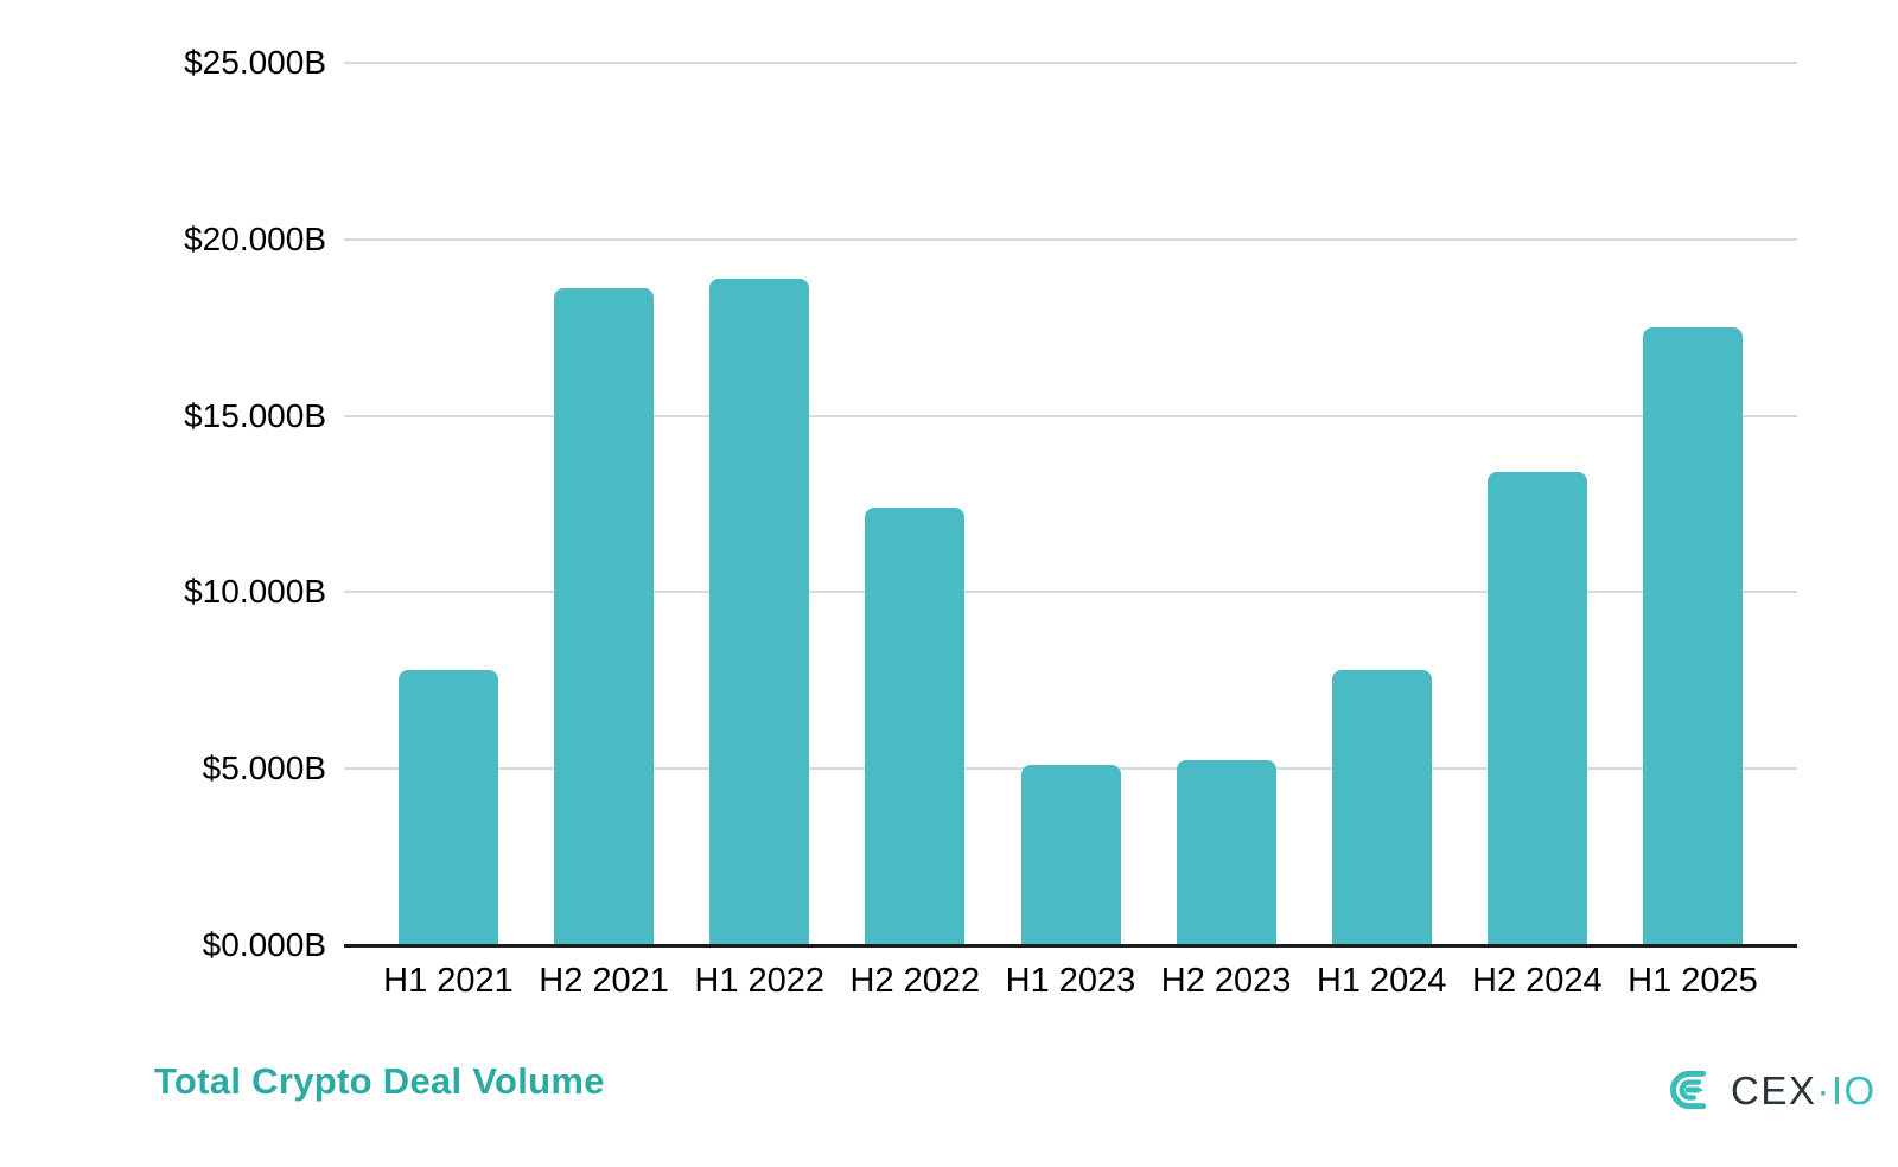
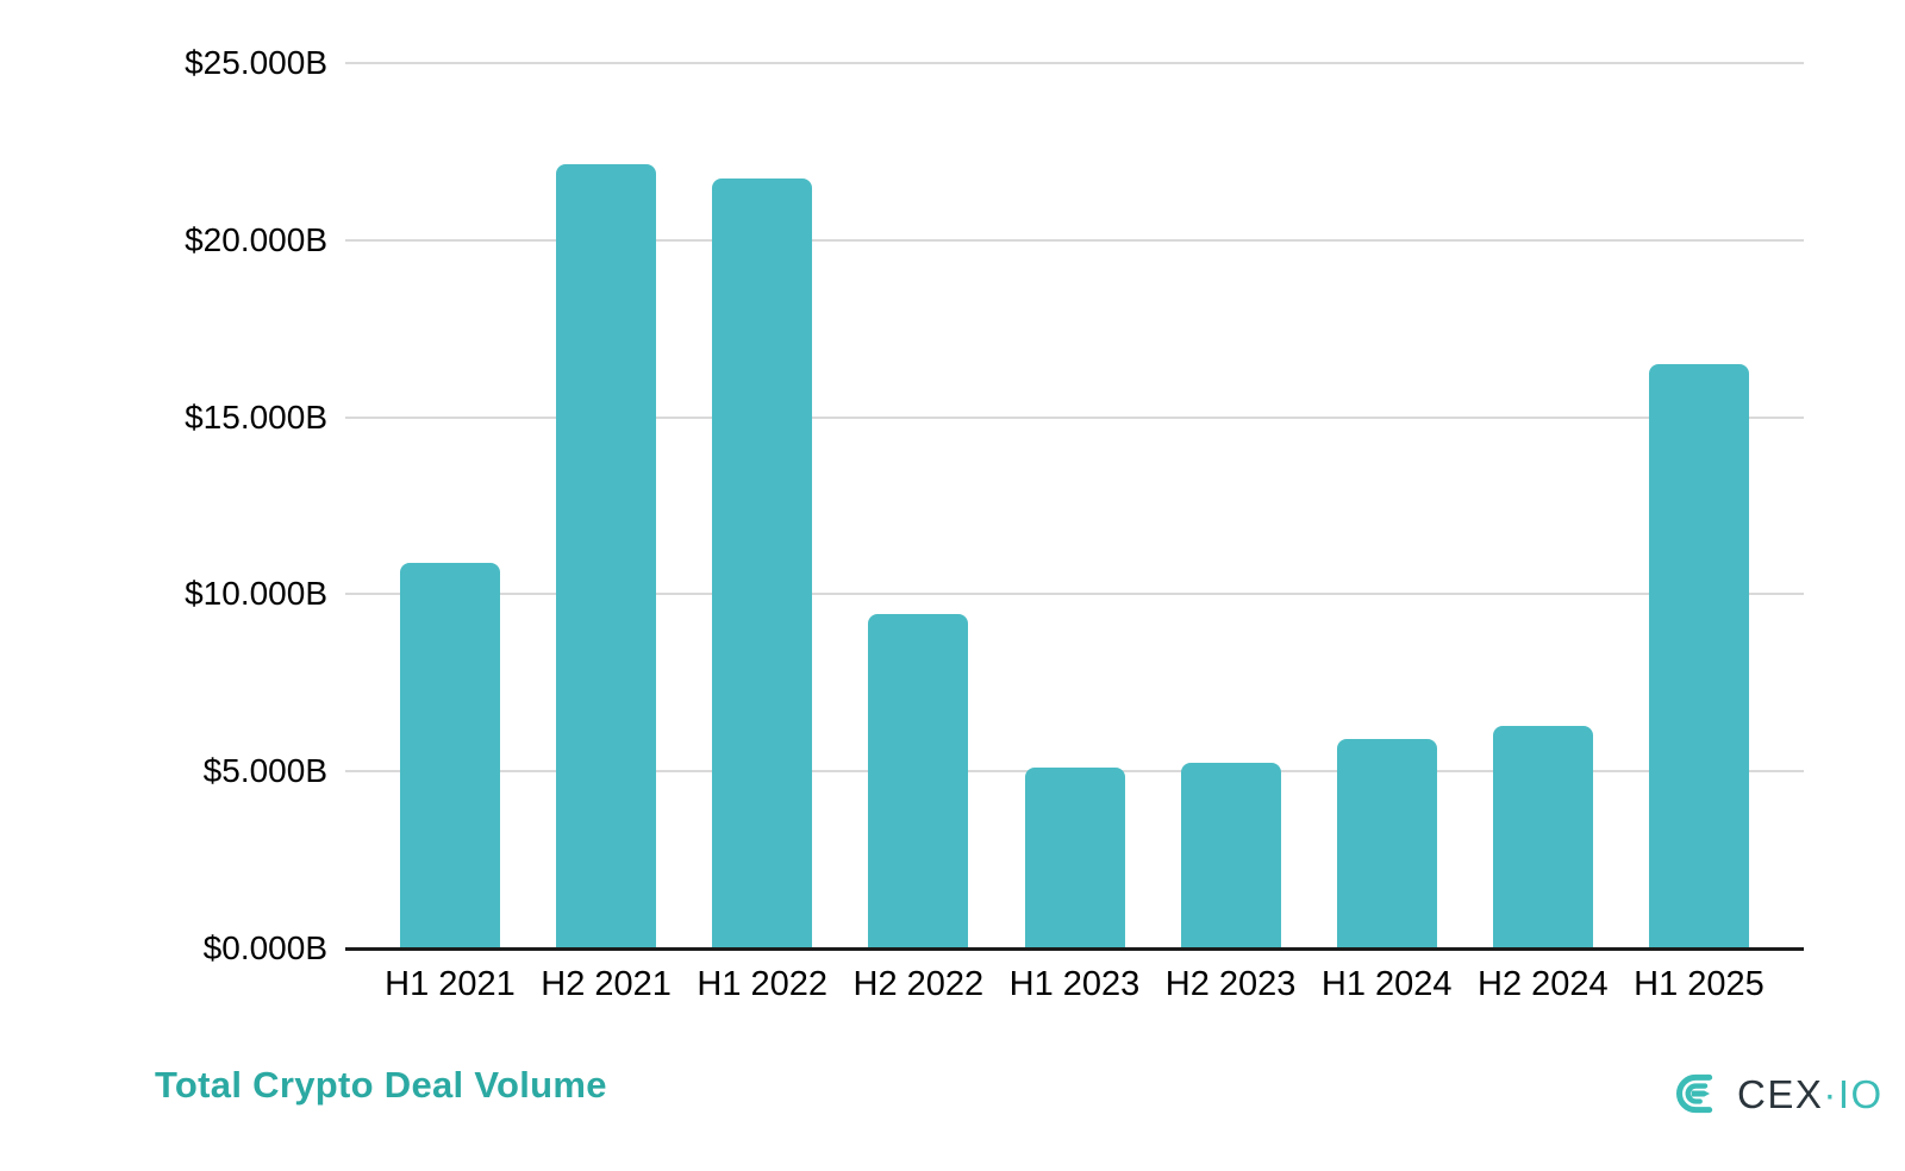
H1 2021: $7.8B -> $10.9B
H2 2021: $18.6B -> $22.1B
H1 2022: $18.9B -> $21.8B
H2 2022: $12.4B -> $9.4B
H1 2024: $7.8B -> $5.9B
H2 2024: $13.4B -> $6.3B
H1 2025: $17.5B -> $16.5B
